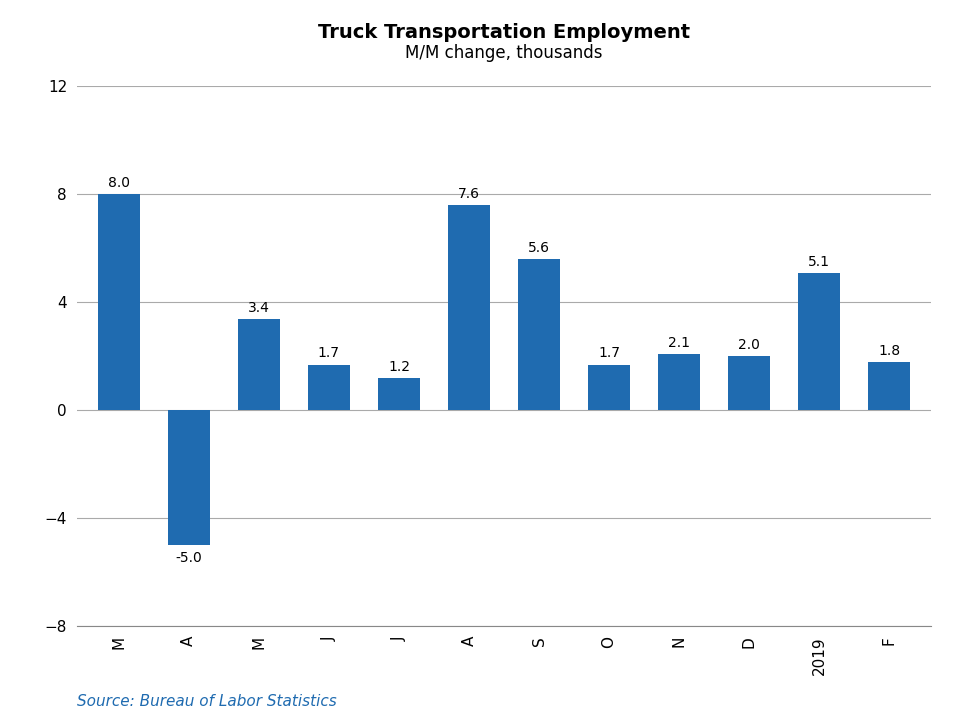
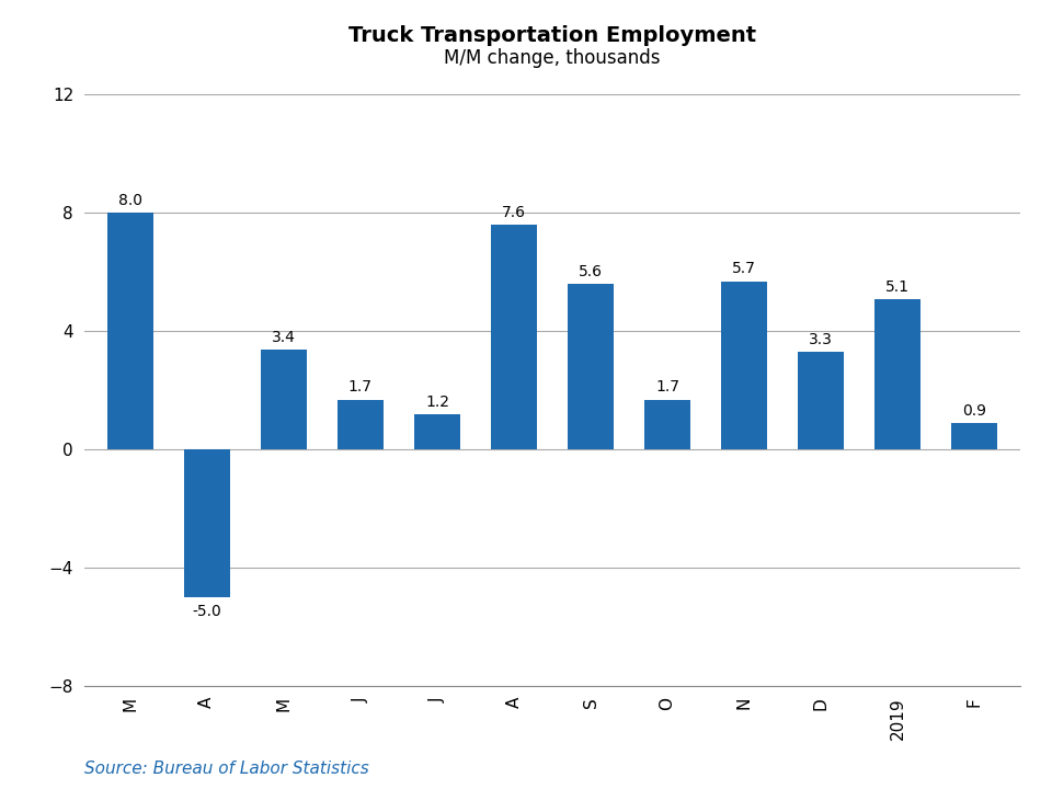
N: 2.1 -> 5.7
D: 2.0 -> 3.3
F: 1.8 -> 0.9
